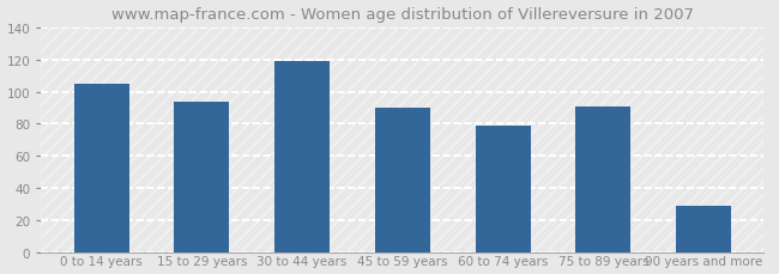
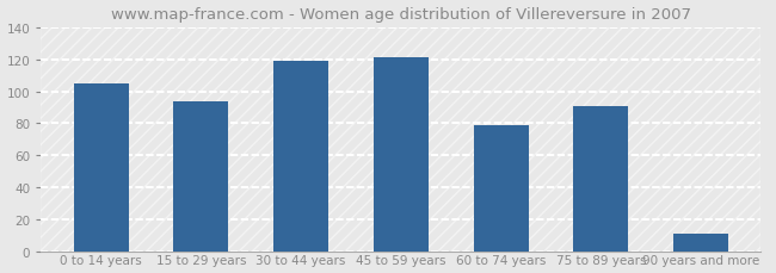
45 to 59 years: 90 -> 121
90 years and more: 29 -> 11
